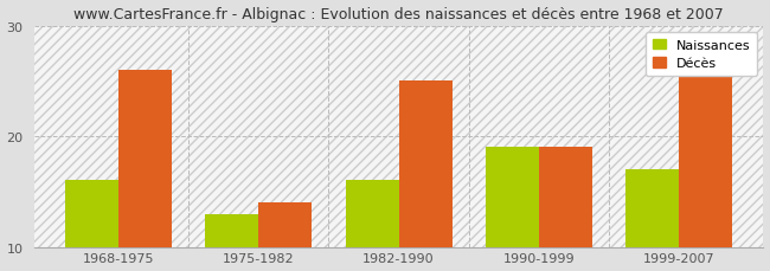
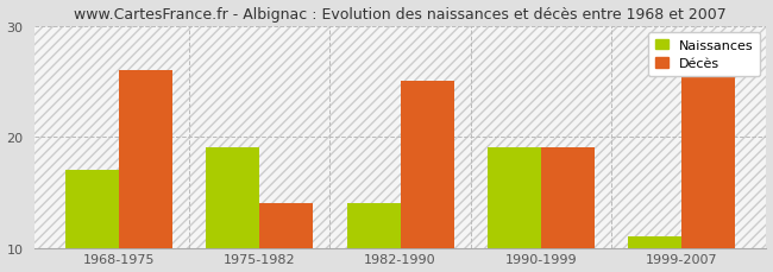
Naissances/1968-1975: 16 -> 17
Naissances/1975-1982: 13 -> 19
Naissances/1982-1990: 16 -> 14
Naissances/1999-2007: 17 -> 11
